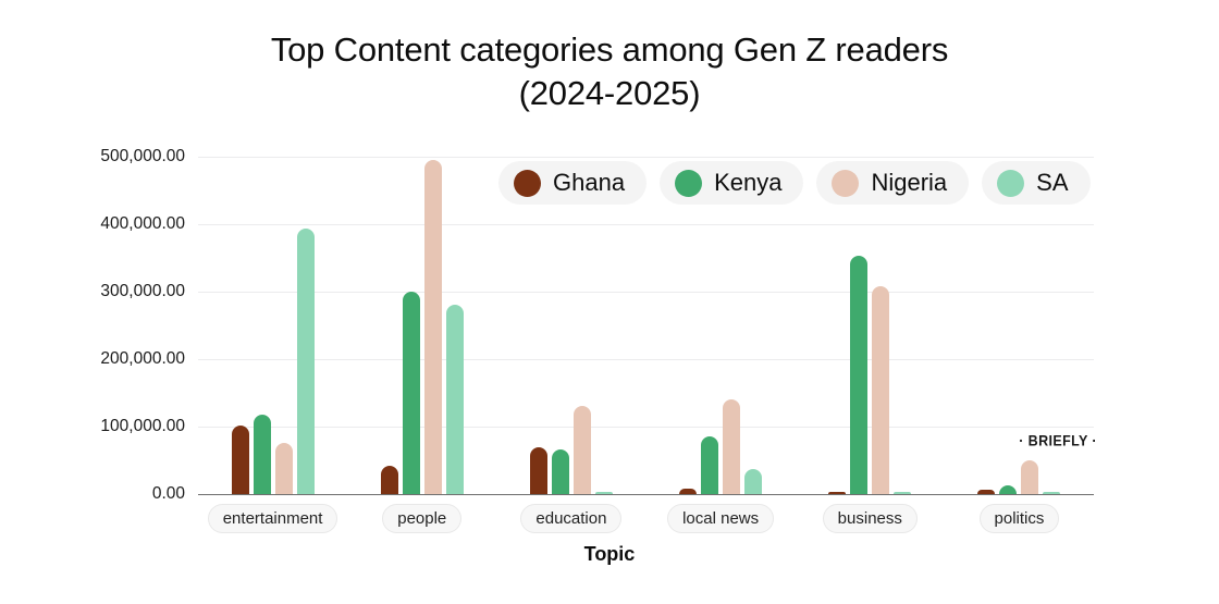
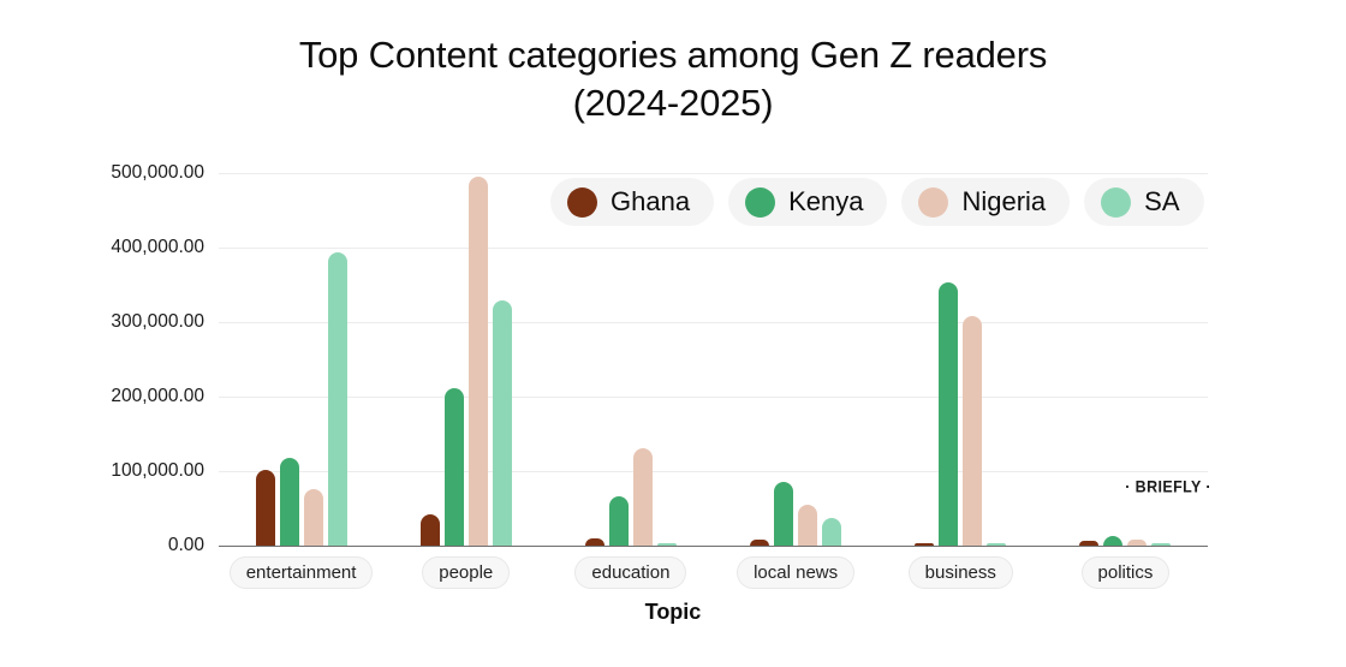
Kenya/people: 300000 -> 210000
SA/people: 280000 -> 330000
Ghana/education: 70000 -> 10000
Nigeria/local news: 140000 -> 60000
Nigeria/politics: 50000 -> 10000
